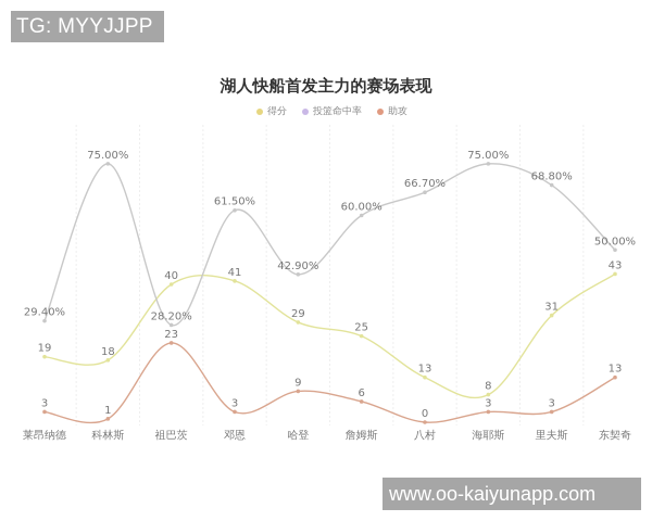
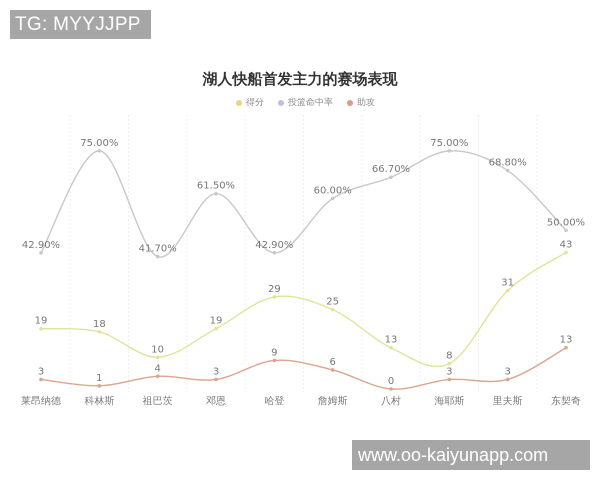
投篮命中率/莱昂纳德: 29.40% -> 42.90%
得分/祖巴茨: 40 -> 10
投篮命中率/祖巴茨: 28.20% -> 41.70%
助攻/祖巴茨: 23 -> 4
得分/邓恩: 41 -> 19
